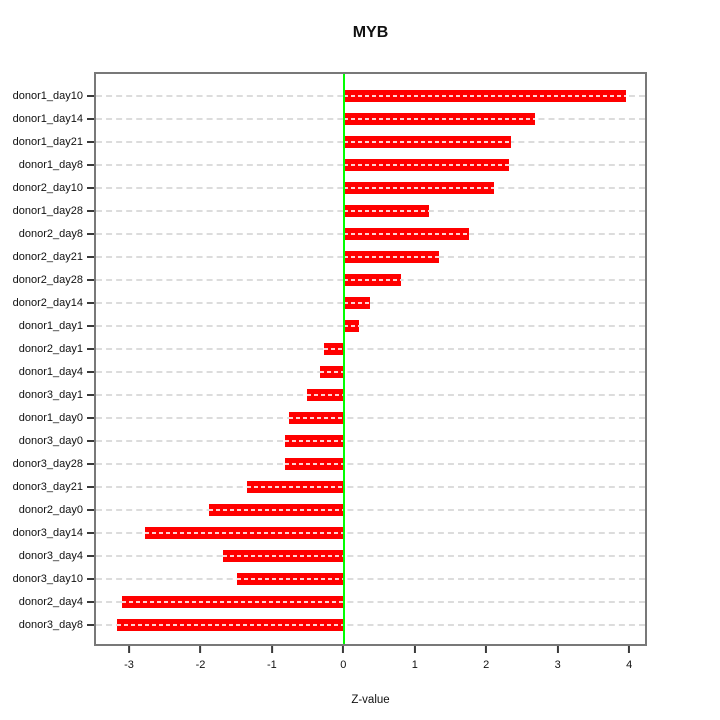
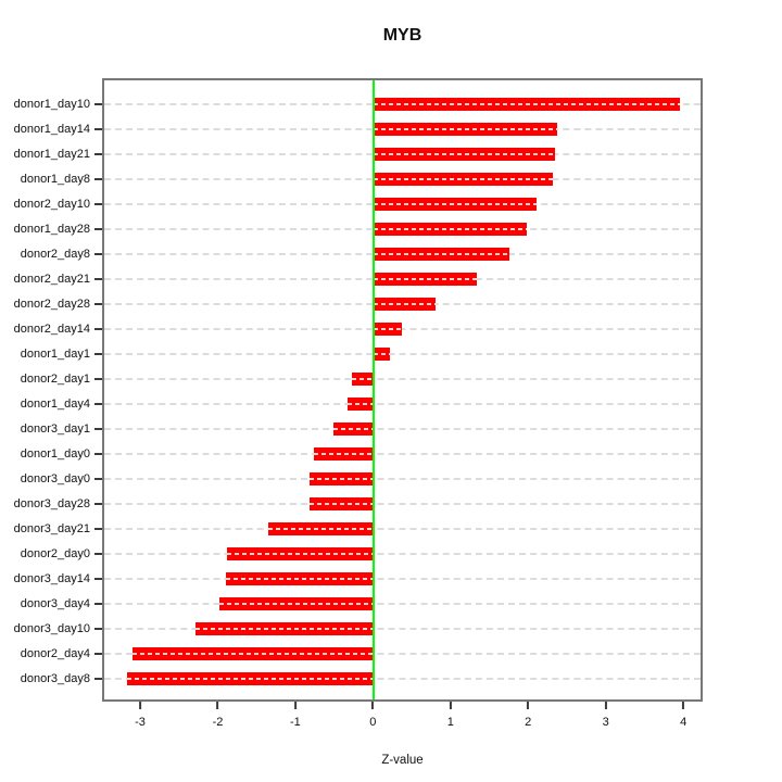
donor1_day14: 2.7 -> 2.4
donor1_day28: 1.2 -> 2.0
donor3_day14: -2.8 -> -1.9
donor3_day4: -1.7 -> -2.0
donor3_day10: -1.5 -> -2.3
